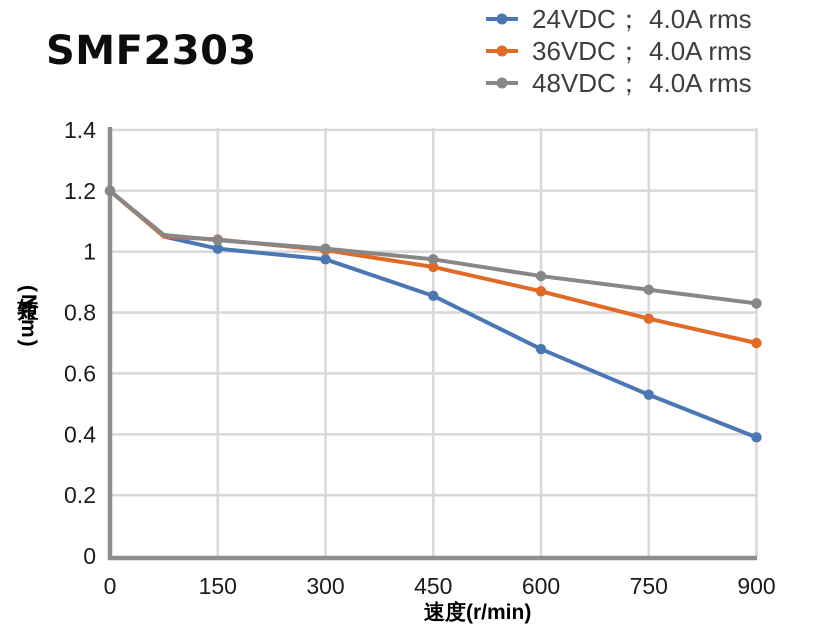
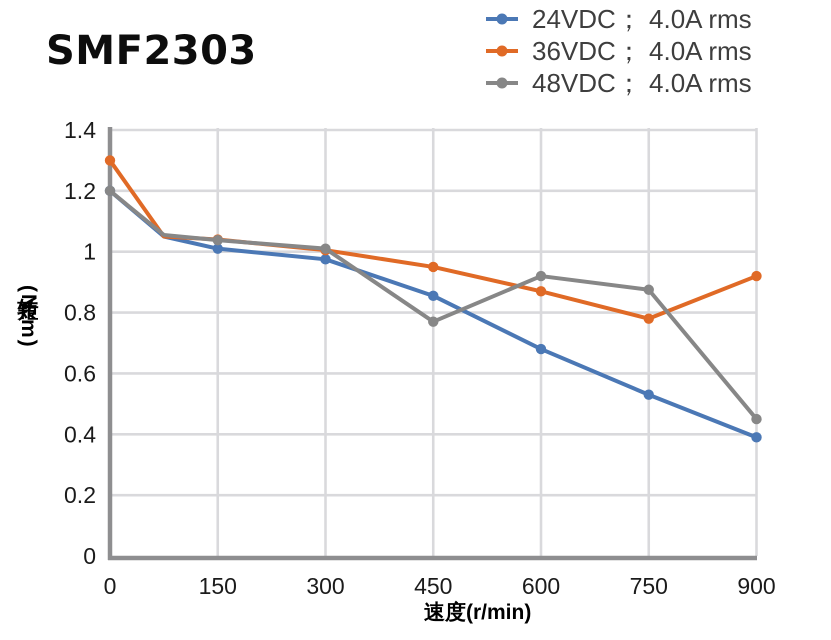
36VDC； 4.0A rms/0: 1.20 -> 1.30
48VDC； 4.0A rms/450: 0.97 -> 0.77
36VDC； 4.0A rms/900: 0.70 -> 0.92
48VDC； 4.0A rms/900: 0.83 -> 0.45
